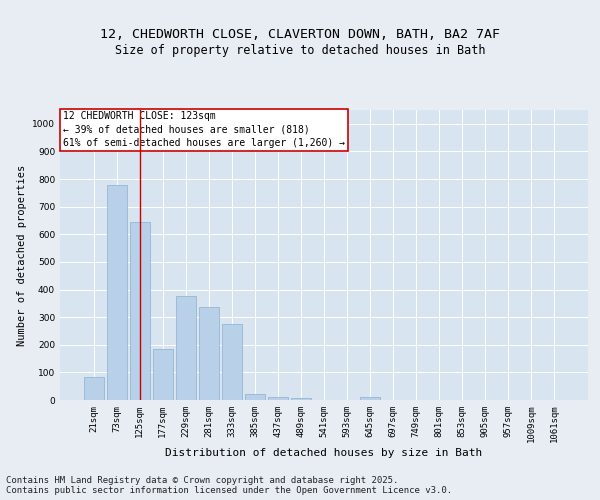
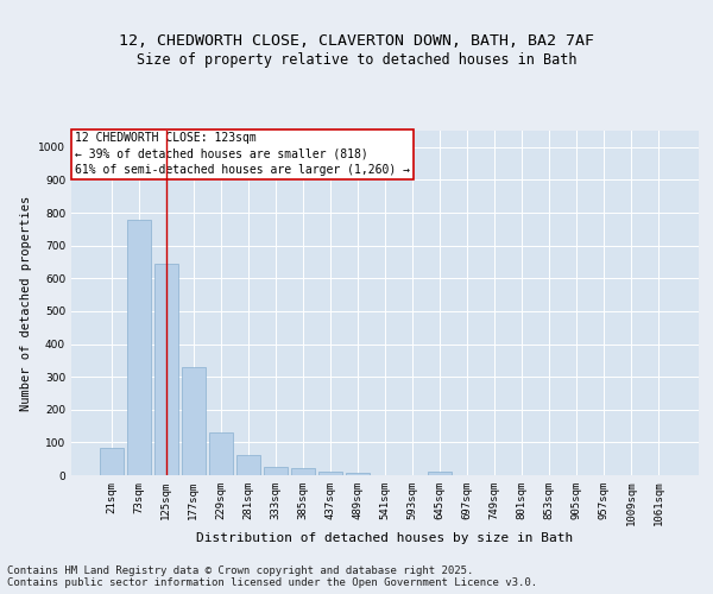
177sqm: 185 -> 330
229sqm: 375 -> 130
281sqm: 335 -> 60
333sqm: 275 -> 25
